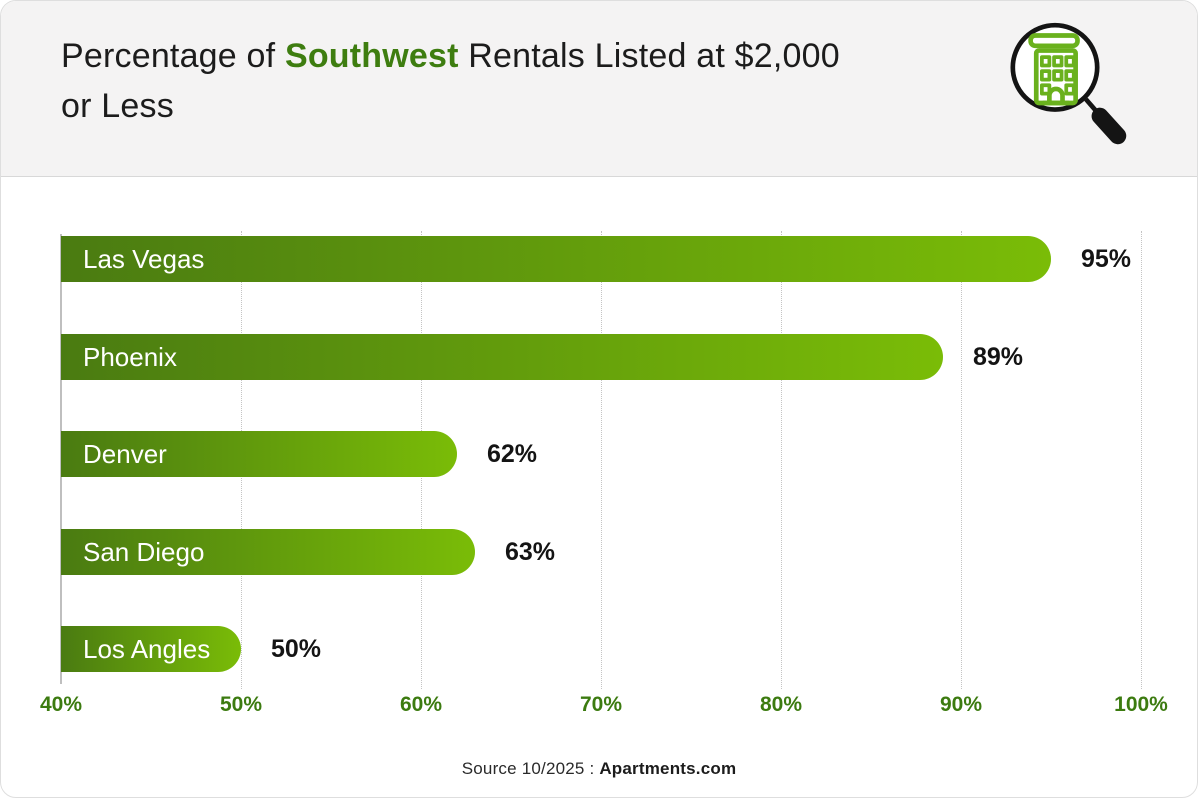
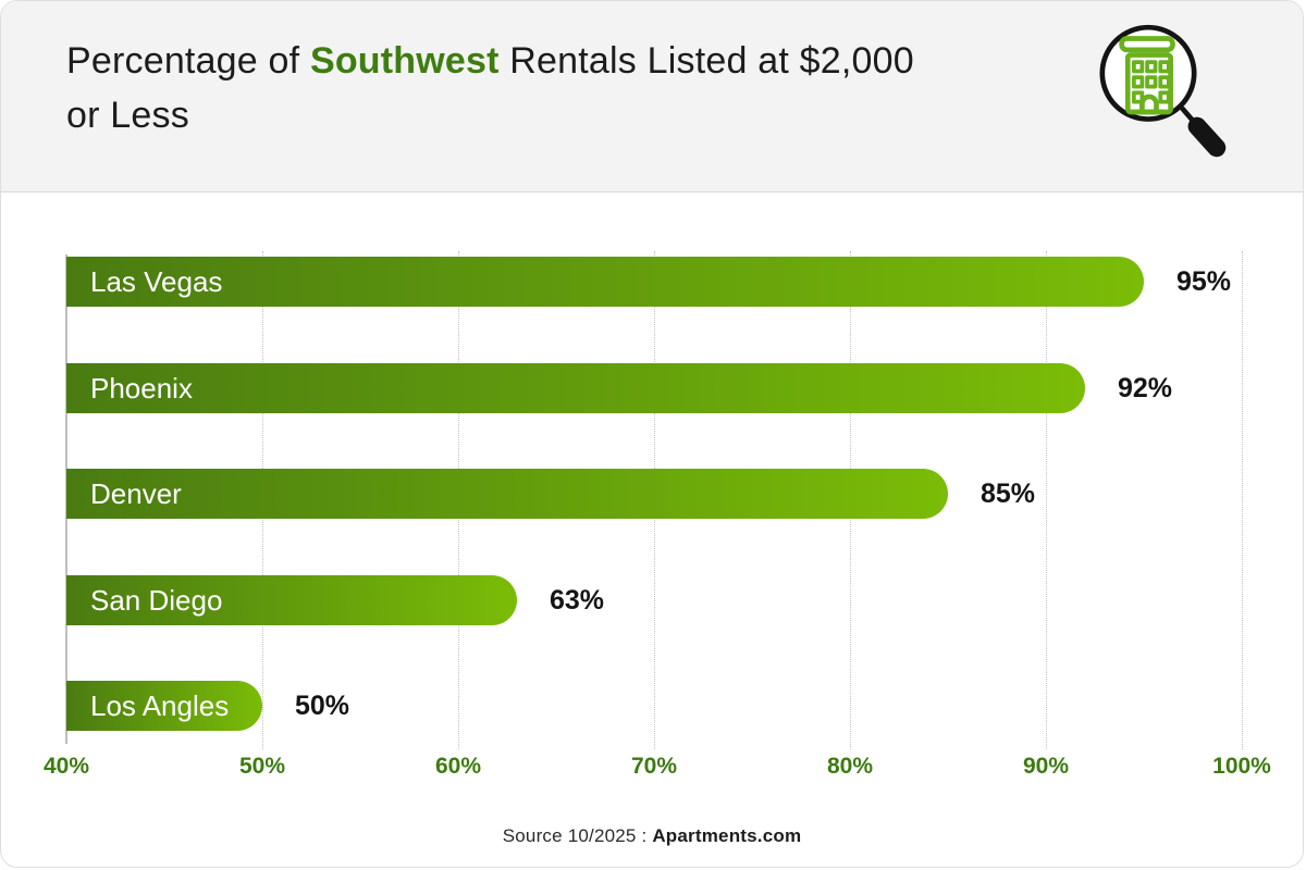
Phoenix: 89% -> 92%
Denver: 62% -> 85%
